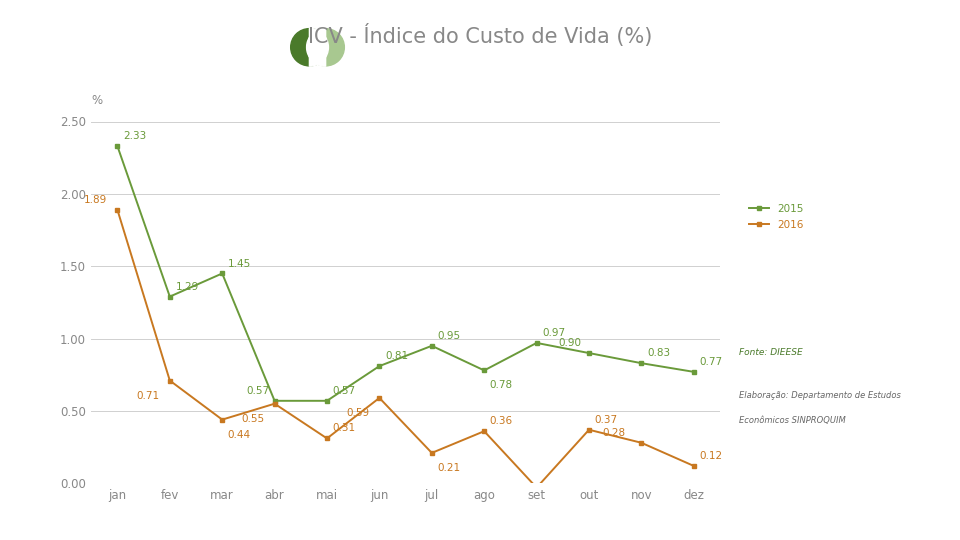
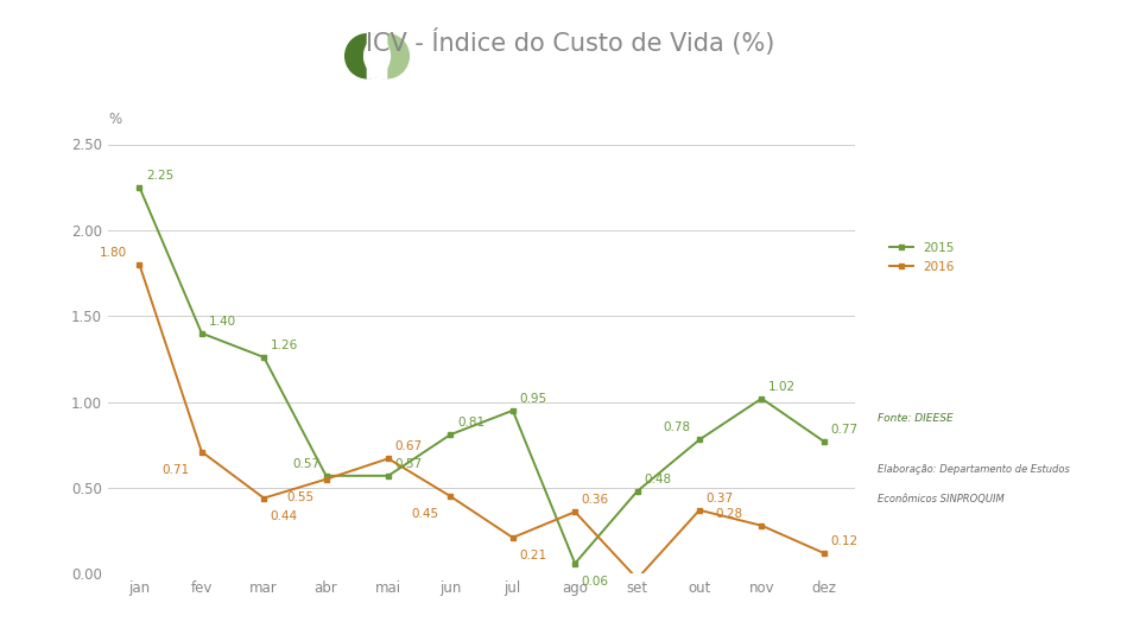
2015/jan: 2.33 -> 2.25
2016/jan: 1.89 -> 1.80
2015/fev: 1.29 -> 1.40
2015/mar: 1.45 -> 1.26
2016/mai: 0.31 -> 0.67
2016/jun: 0.59 -> 0.45
2015/ago: 0.78 -> 0.06
2015/set: 0.97 -> 0.48
2015/out: 0.90 -> 0.78
2015/nov: 0.83 -> 1.02
